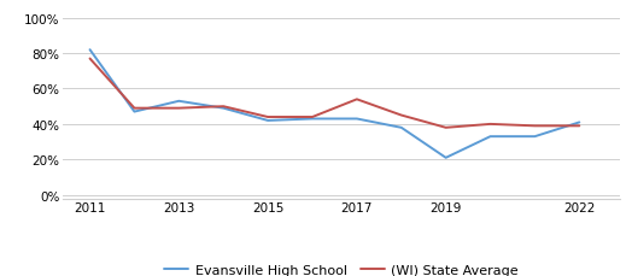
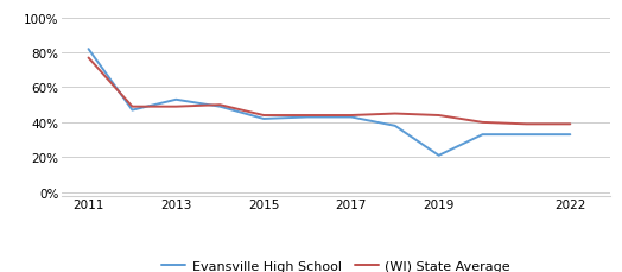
(WI) State Average/2017: 54% -> 44%
(WI) State Average/2019: 38% -> 44%
Evansville High School/2022: 41% -> 33%
